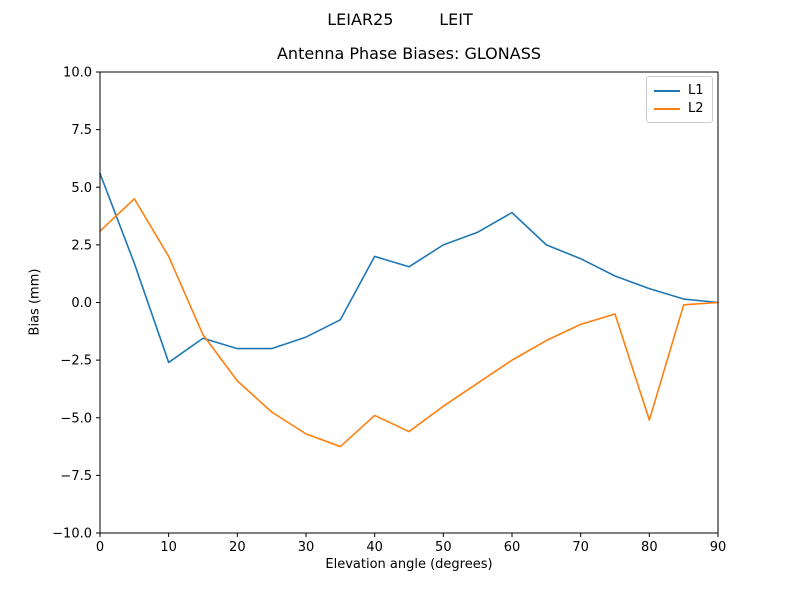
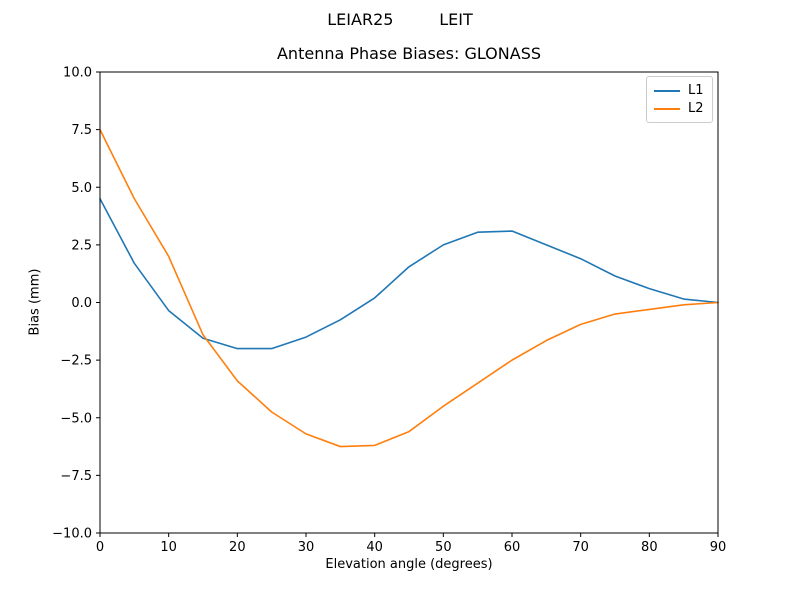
L1/0: 5.6 -> 4.5
L2/0: 3.1 -> 7.5
L1/10: -2.6 -> -0.3
L1/40: 2.0 -> 0.2
L2/40: -4.9 -> -6.2
L1/60: 3.9 -> 3.1
L2/80: -5.1 -> -0.3
